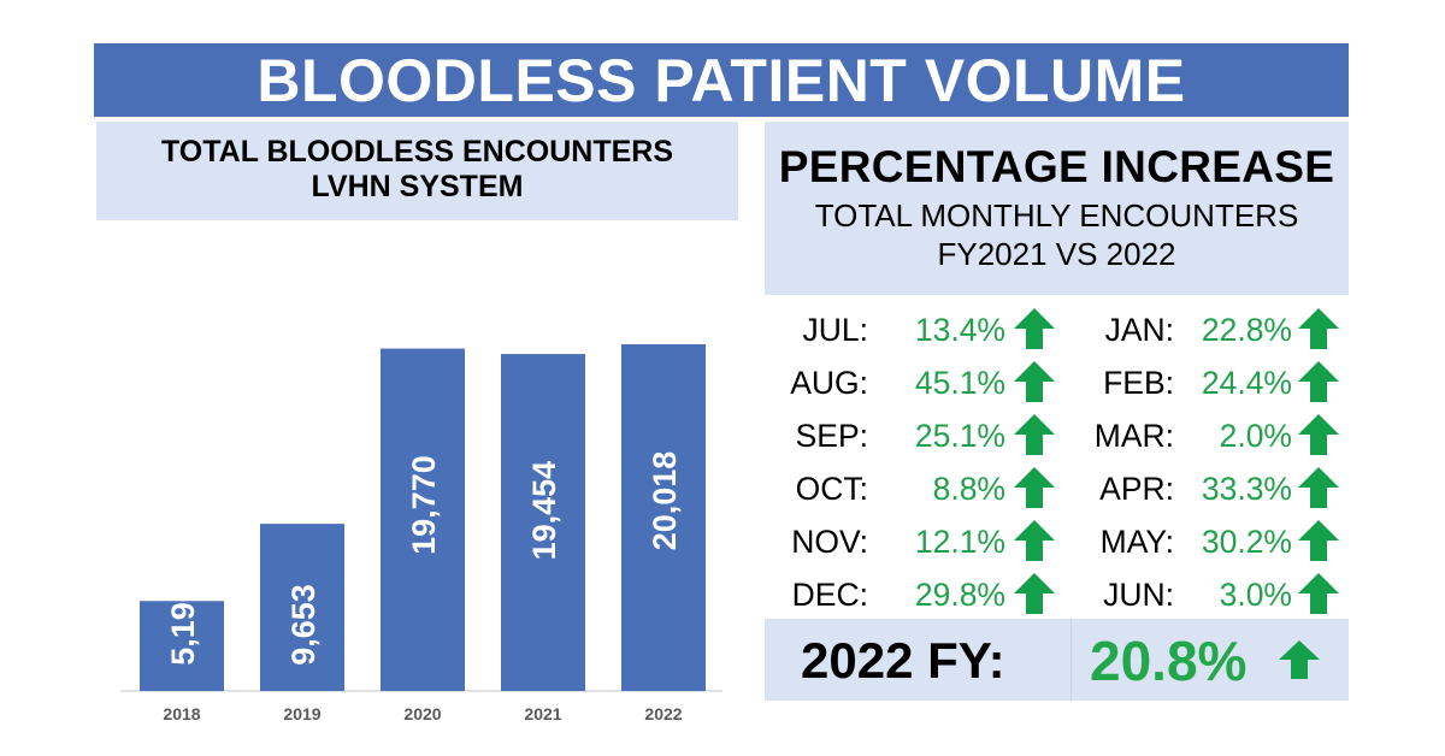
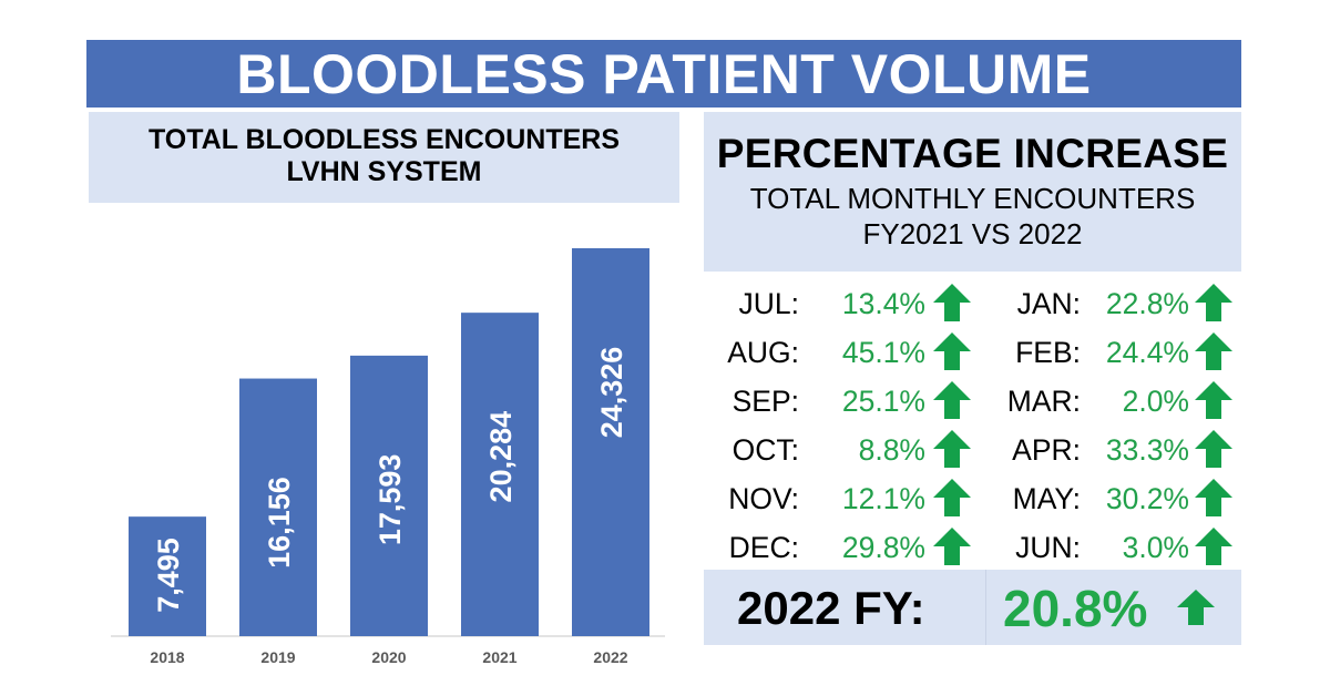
2018: 5,196 -> 7,495
2019: 9,653 -> 16,156
2020: 19,770 -> 17,593
2021: 19,454 -> 20,284
2022: 20,018 -> 24,326
